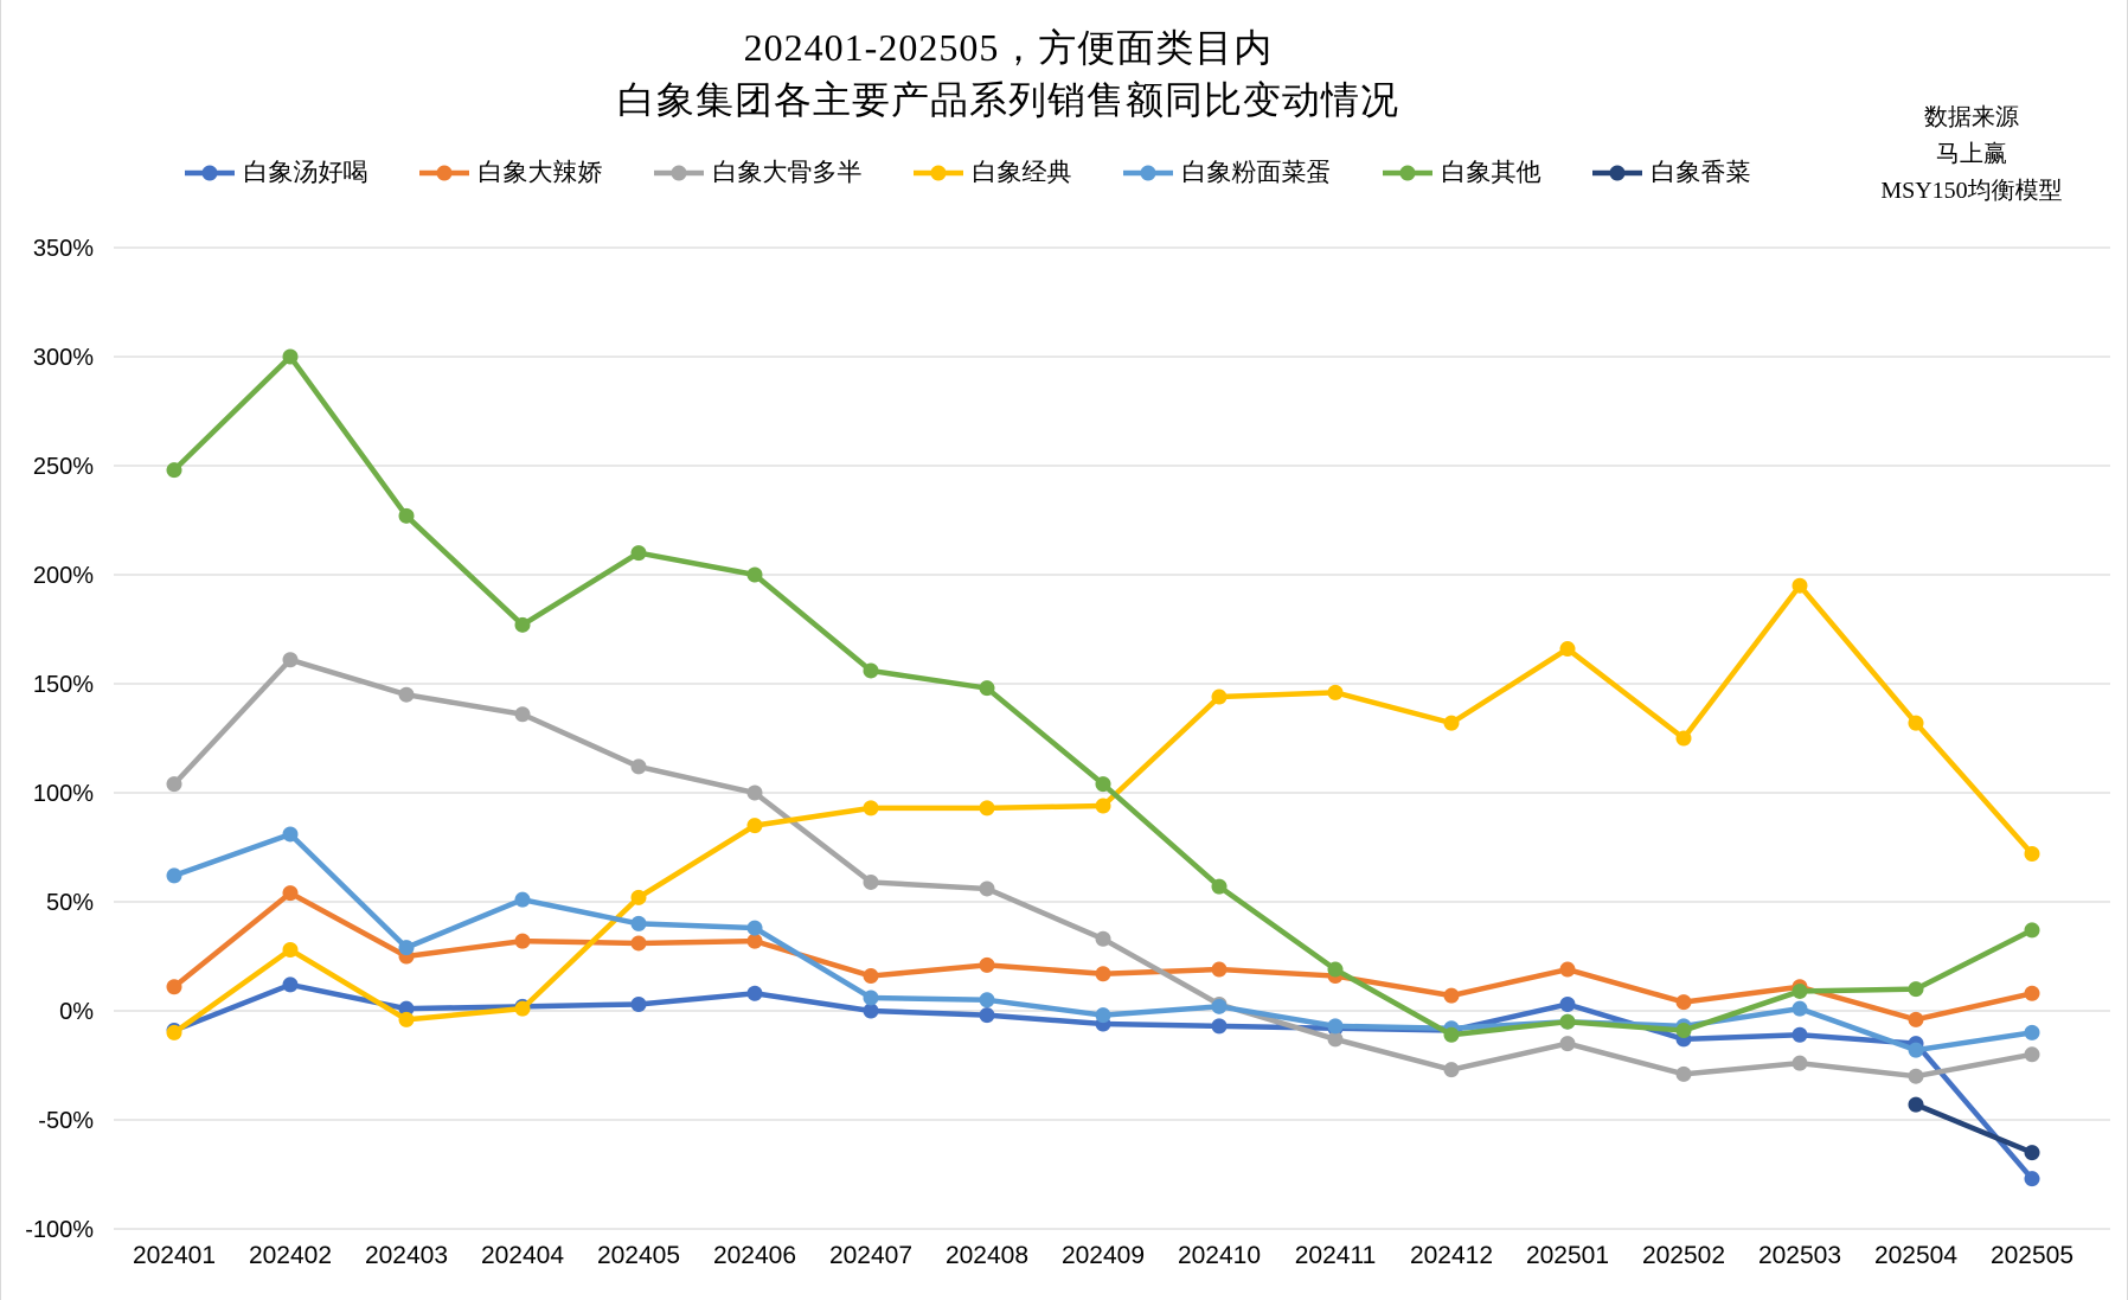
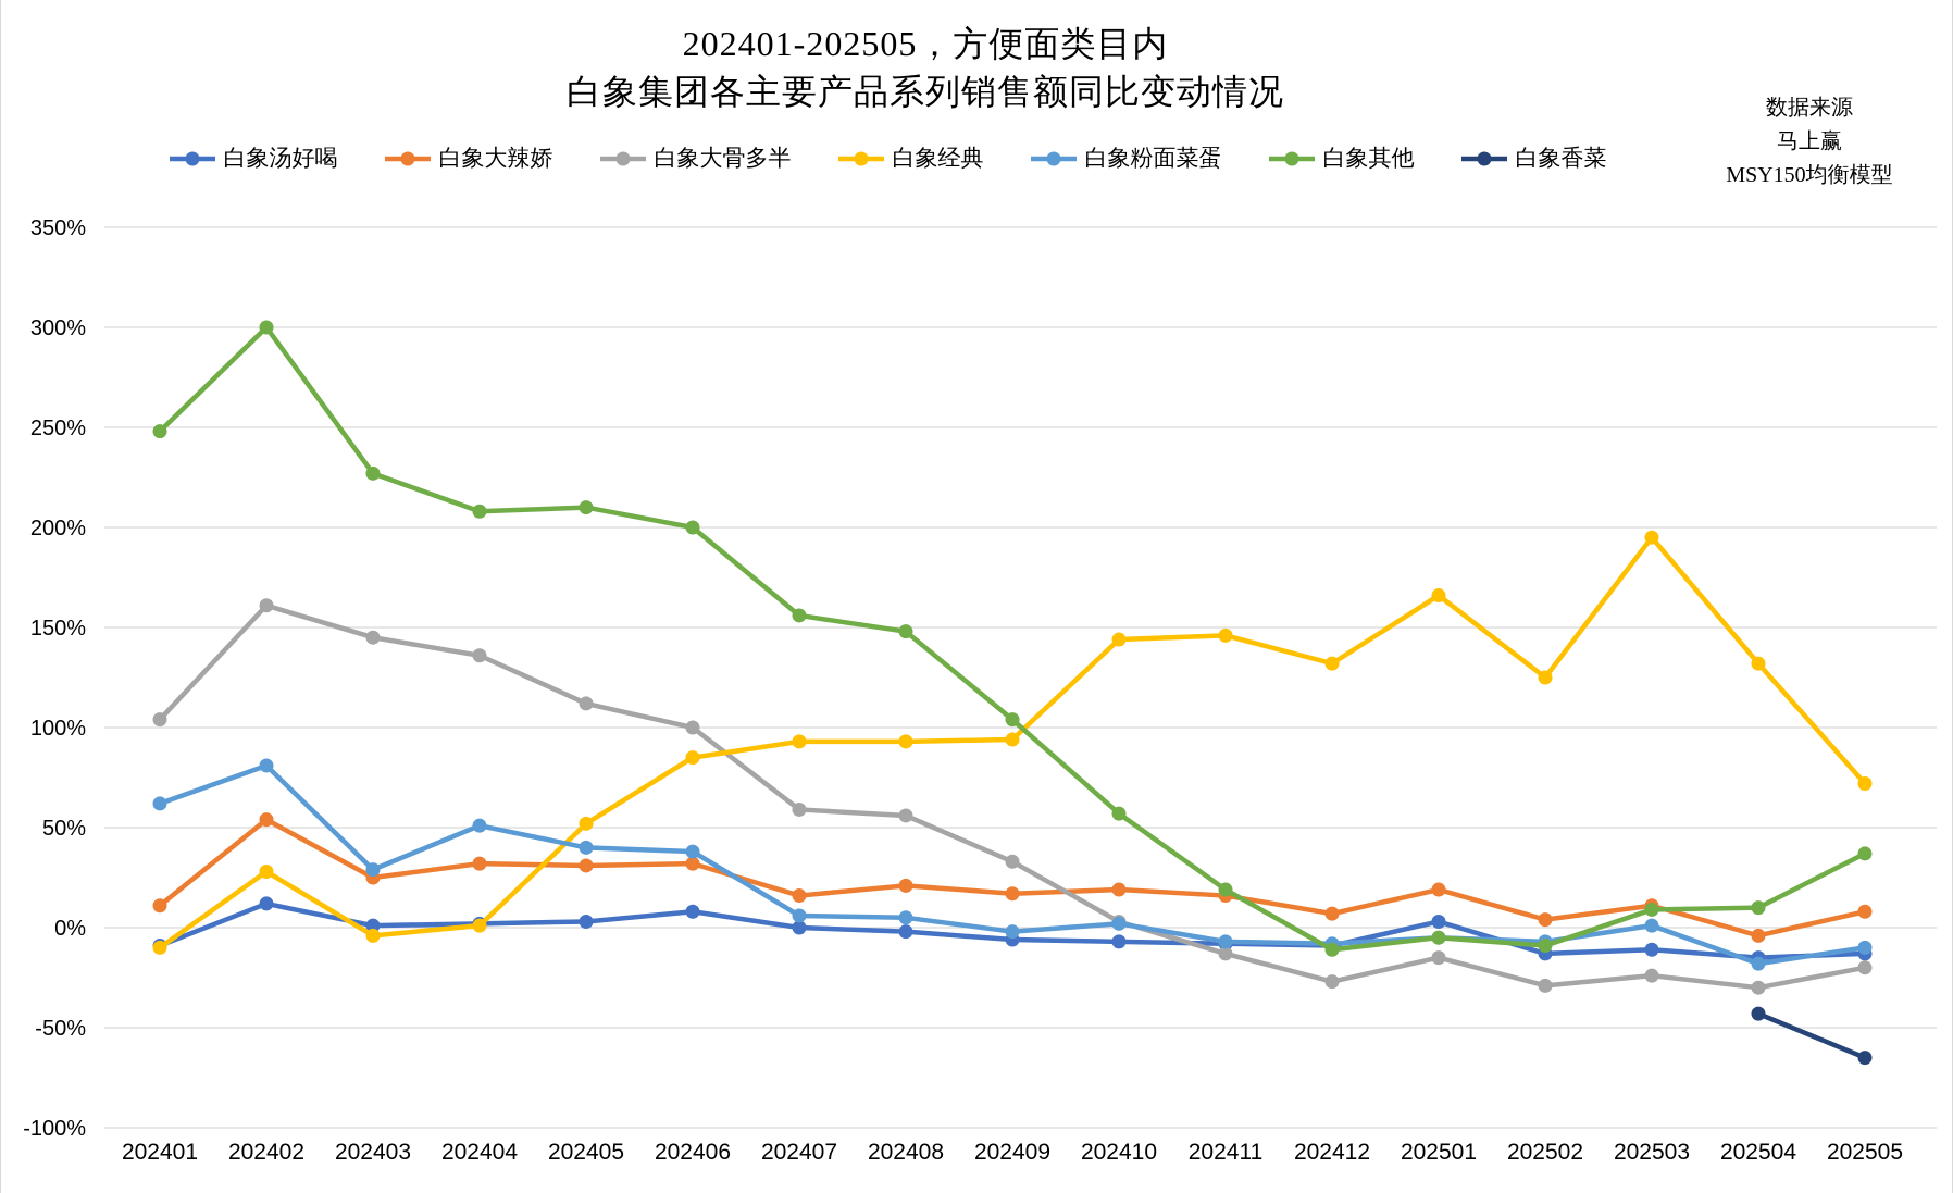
白象其他/202404: 177% -> 208%
白象汤好喝/202505: -77% -> -13%
